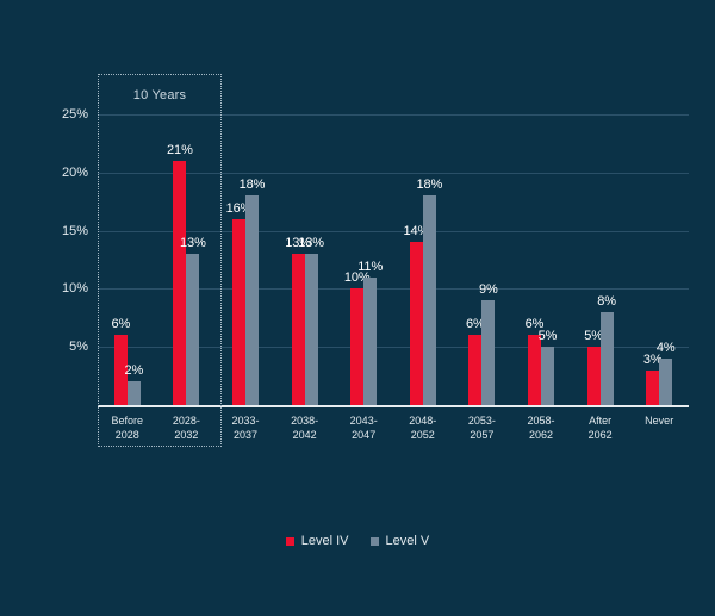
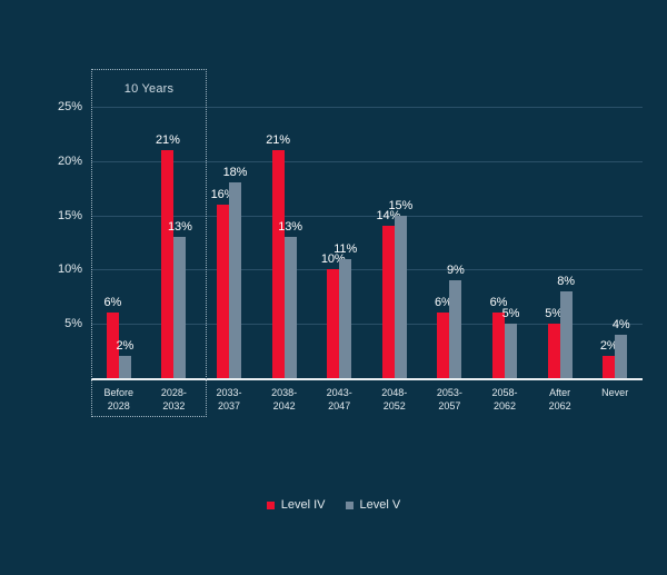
Level IV/2038- 2042: 13% -> 21%
Level V/2048- 2052: 18% -> 15%
Level IV/Never: 3% -> 2%
